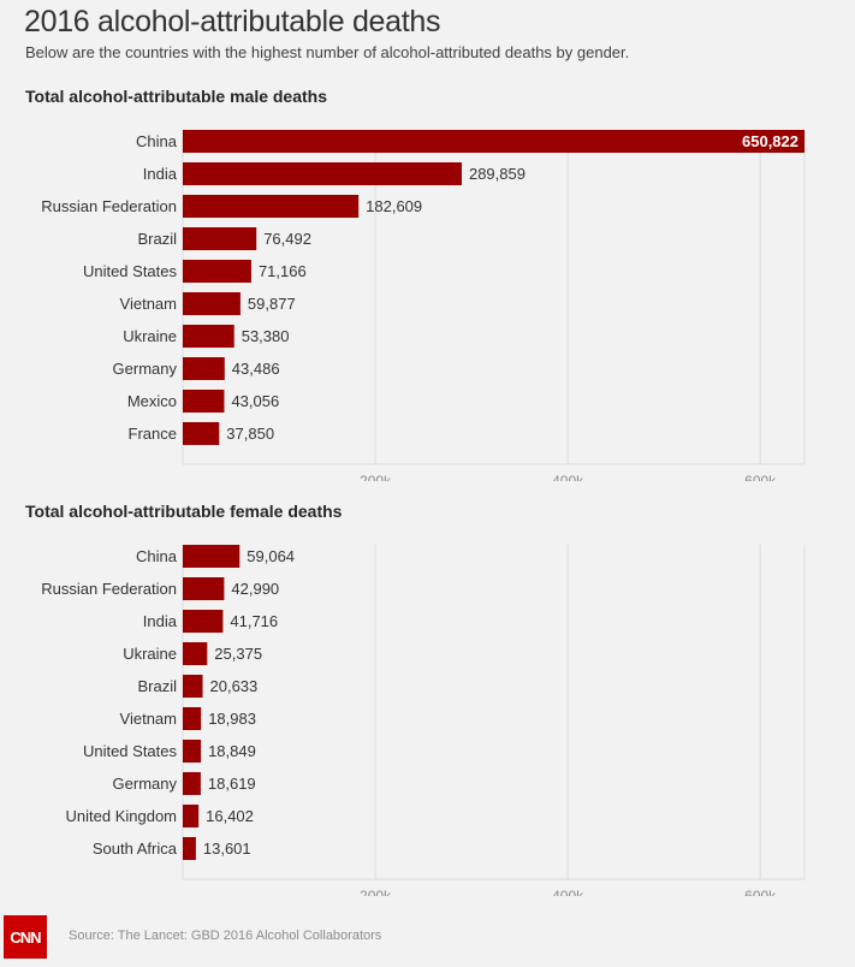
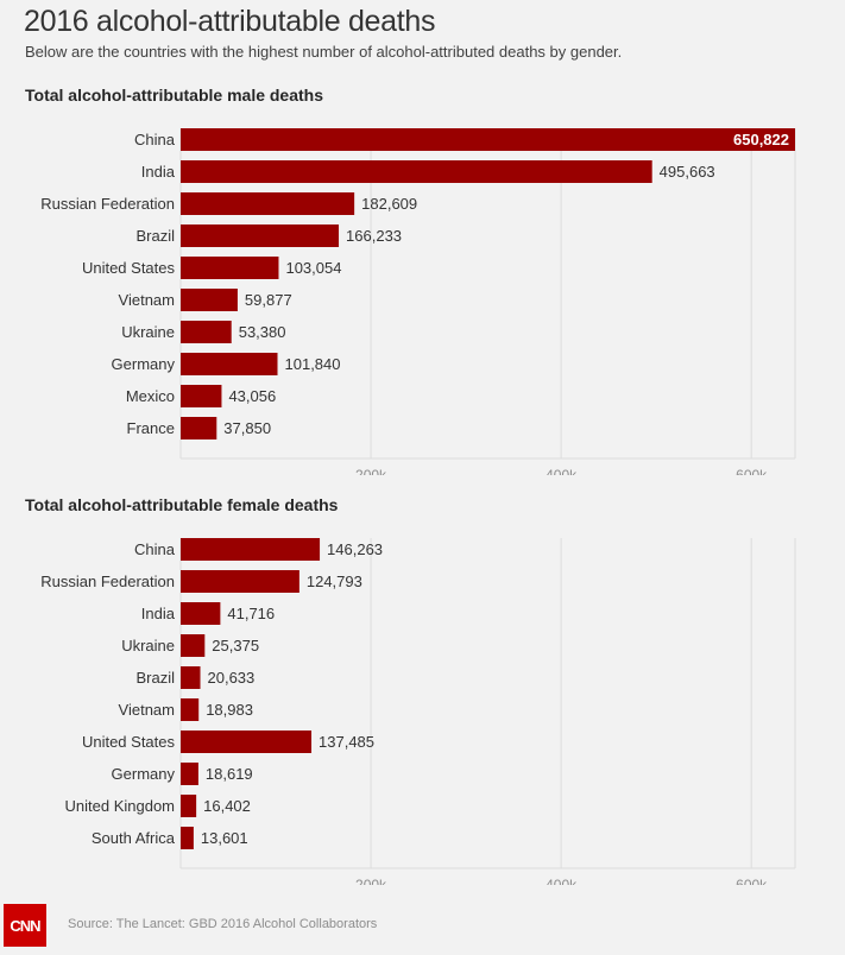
Total alcohol-attributable male deaths/India: 289,859 -> 495,663
Total alcohol-attributable male deaths/Brazil: 76,492 -> 166,233
Total alcohol-attributable male deaths/United States: 71,166 -> 103,054
Total alcohol-attributable male deaths/Germany: 43,486 -> 101,840
Total alcohol-attributable female deaths/China: 59,064 -> 146,263
Total alcohol-attributable female deaths/Russian Federation: 42,990 -> 124,793
Total alcohol-attributable female deaths/United States: 18,849 -> 137,485
